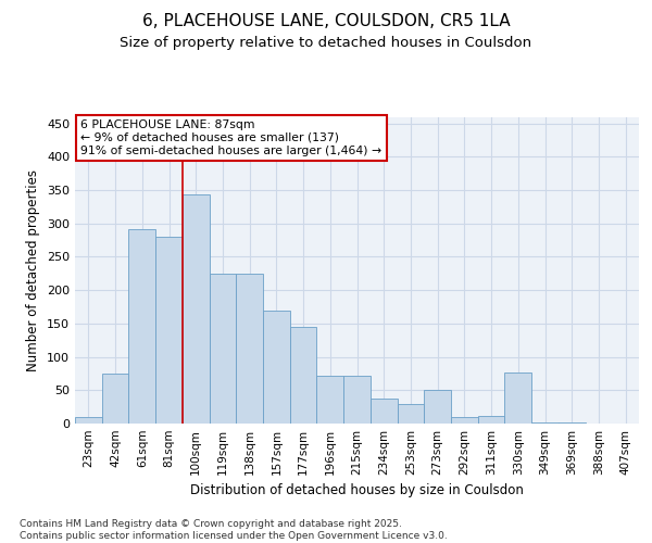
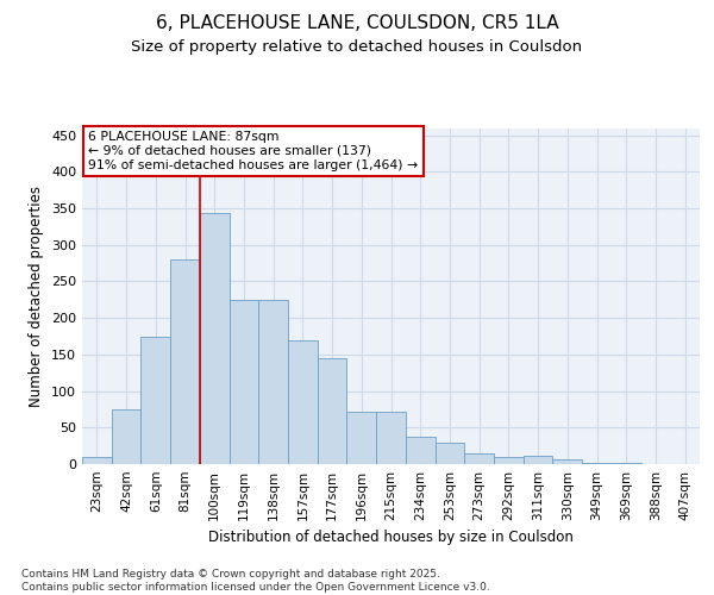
61sqm: 292 -> 175
273sqm: 50 -> 15
330sqm: 76 -> 7
